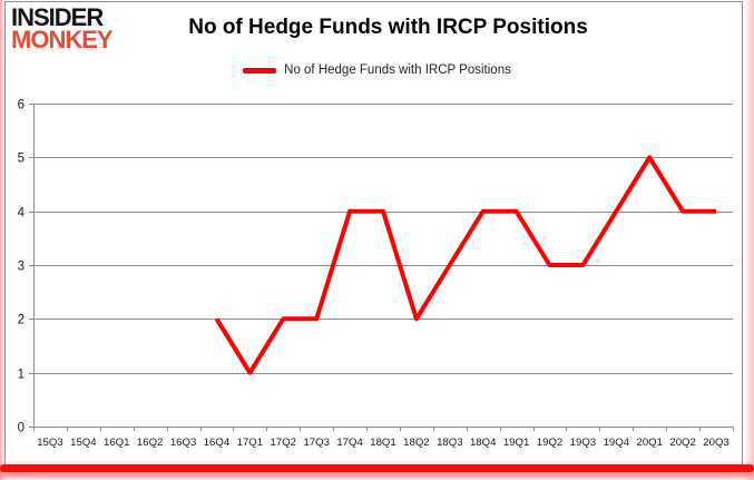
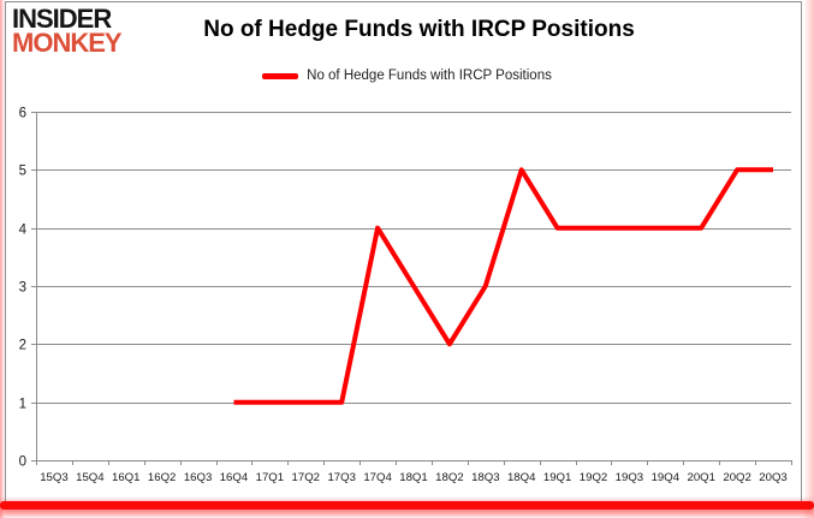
16Q4: 2 -> 1
17Q2: 2 -> 1
17Q3: 2 -> 1
18Q1: 4 -> 3
18Q4: 4 -> 5
19Q2: 3 -> 4
19Q3: 3 -> 4
20Q1: 5 -> 4
20Q2: 4 -> 5
20Q3: 4 -> 5
